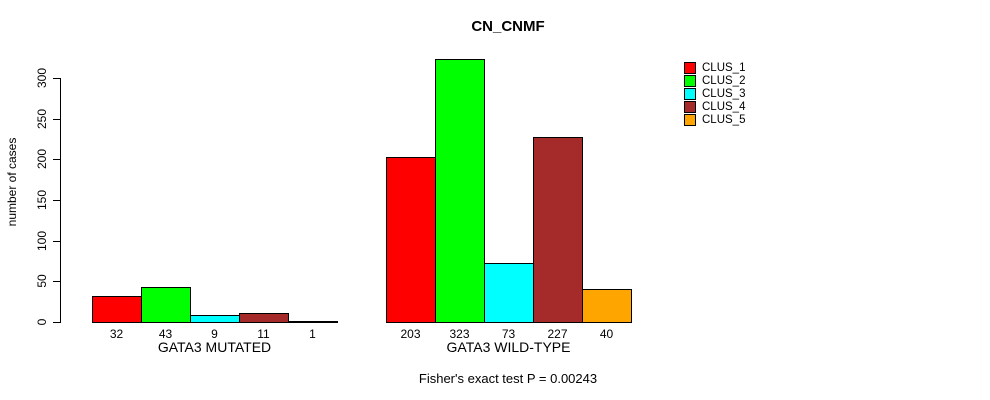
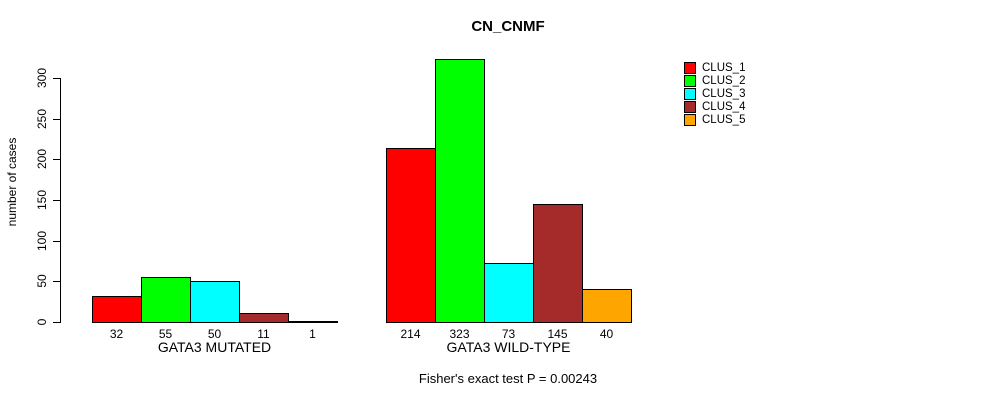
CLUS_2/GATA3 MUTATED: 43 -> 55
CLUS_3/GATA3 MUTATED: 9 -> 50
CLUS_1/GATA3 WILD-TYPE: 203 -> 214
CLUS_4/GATA3 WILD-TYPE: 227 -> 145
